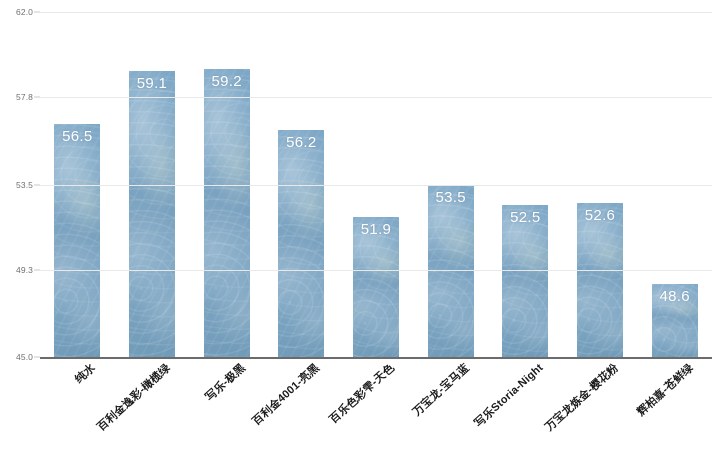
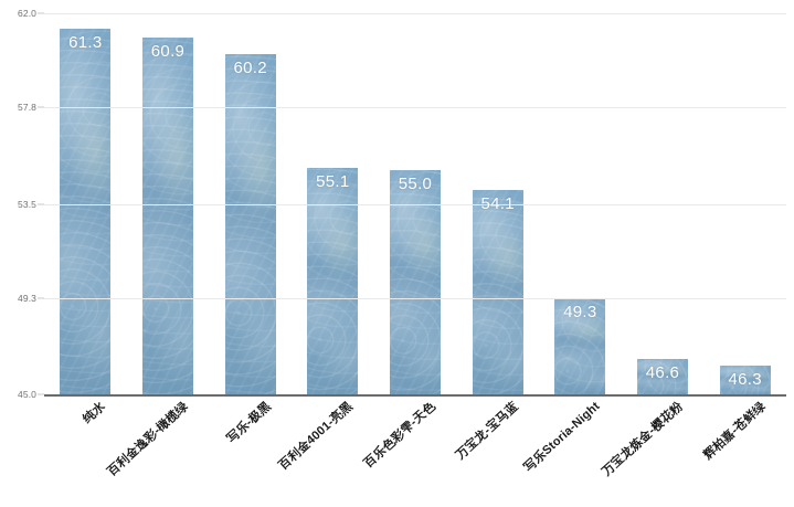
纯水: 56.5 -> 61.3
百利金逸彩-橄榄绿: 59.1 -> 60.9
写乐-极黑: 59.2 -> 60.2
百利金4001-亮黑: 56.2 -> 55.1
百乐色彩雫-天色: 51.9 -> 55.0
万宝龙-宝马蓝: 53.5 -> 54.1
写乐Storia-Night: 52.5 -> 49.3
万宝龙炼金-樱花粉: 52.6 -> 46.6
辉柏嘉-苍鲜绿: 48.6 -> 46.3
